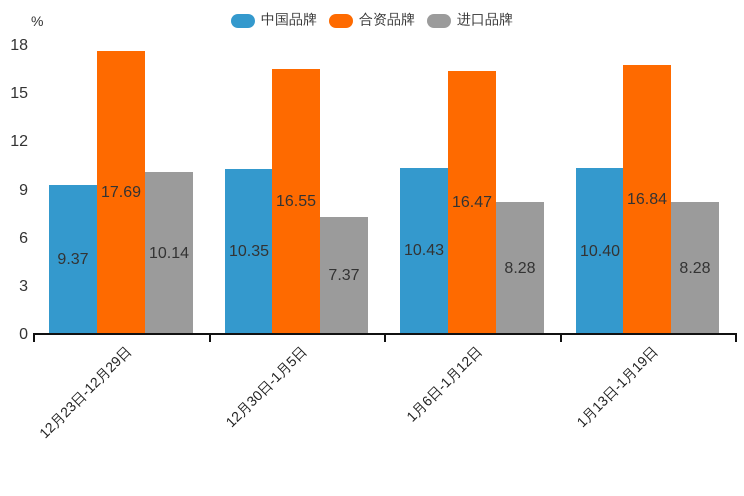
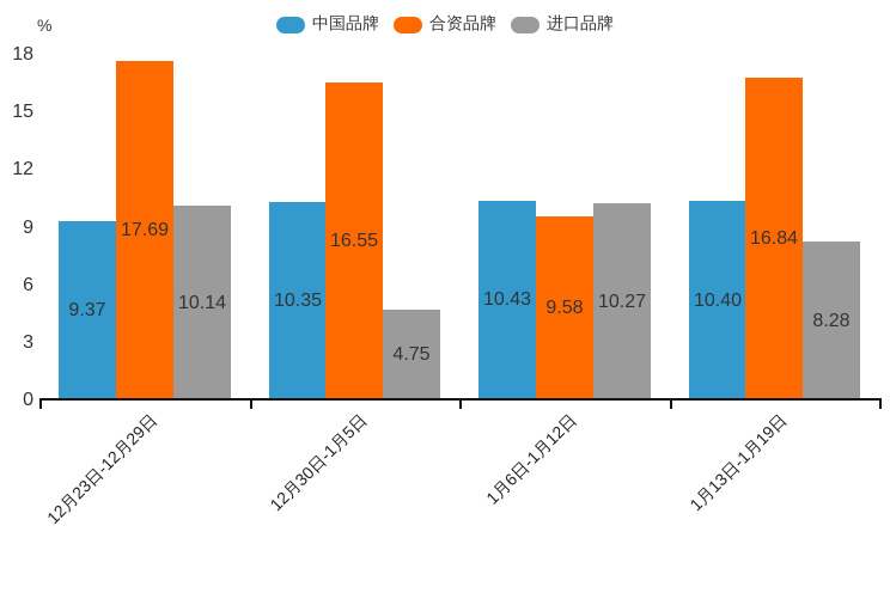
进口品牌/12月30日-1月5日: 7.37 -> 4.75
合资品牌/1月6日-1月12日: 16.47 -> 9.58
进口品牌/1月6日-1月12日: 8.28 -> 10.27
